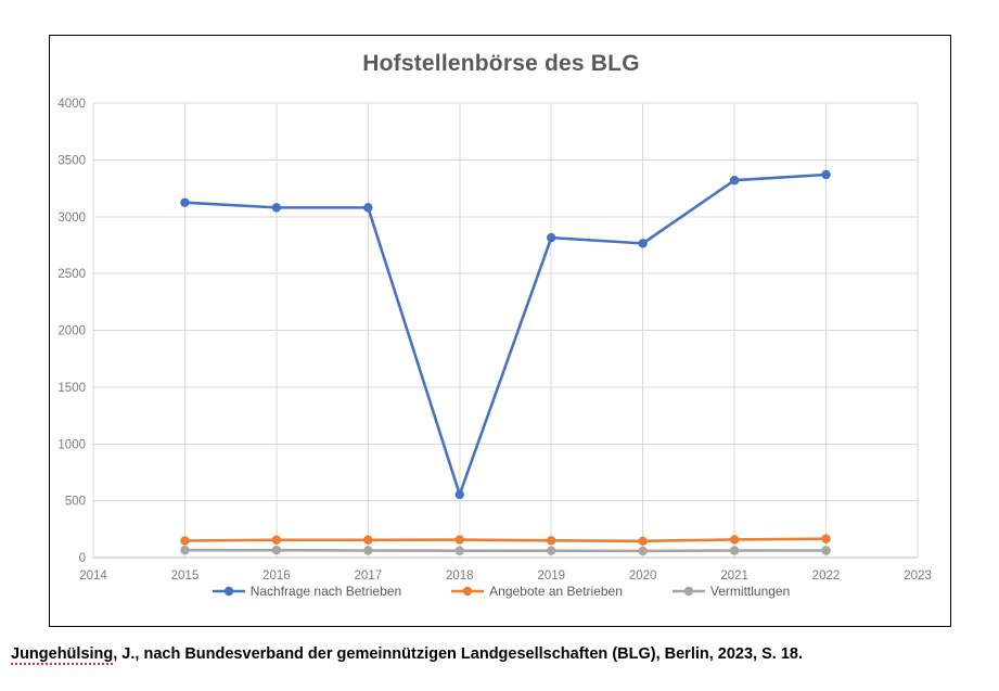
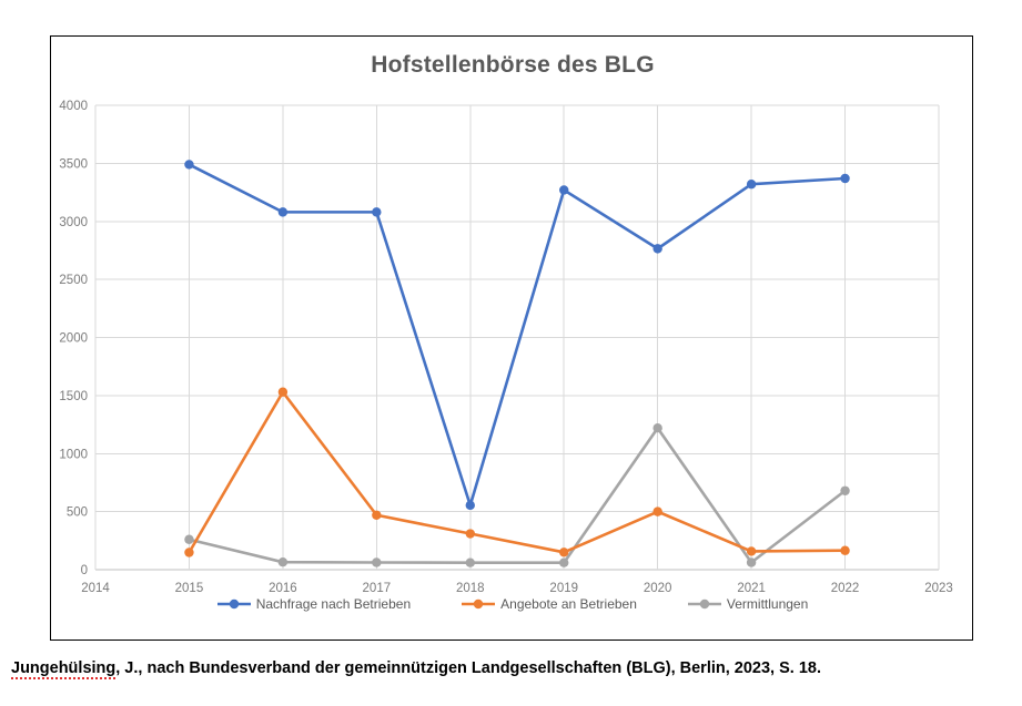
Nachfrage nach Betrieben/2015: 3120 -> 3490
Vermittlungen/2015: 60 -> 260
Angebote an Betrieben/2016: 160 -> 1530
Angebote an Betrieben/2017: 160 -> 470
Angebote an Betrieben/2018: 160 -> 310
Nachfrage nach Betrieben/2019: 2820 -> 3270
Angebote an Betrieben/2020: 140 -> 500
Vermittlungen/2020: 60 -> 1220
Vermittlungen/2022: 60 -> 680
